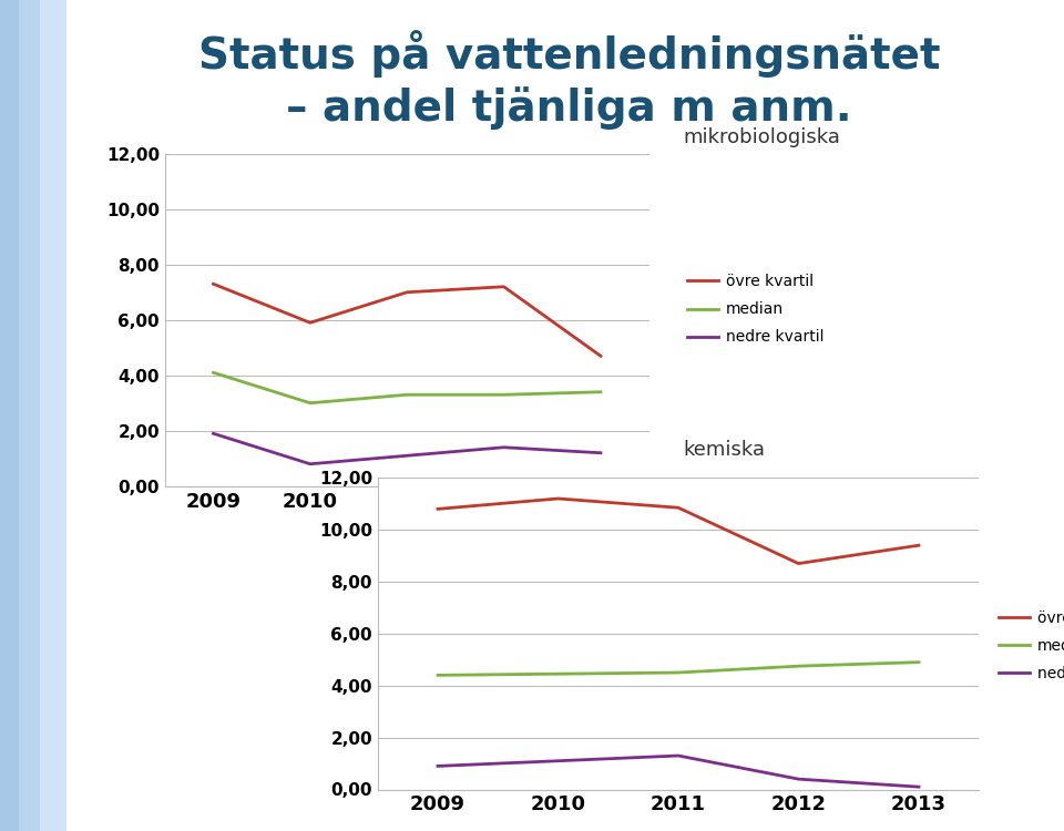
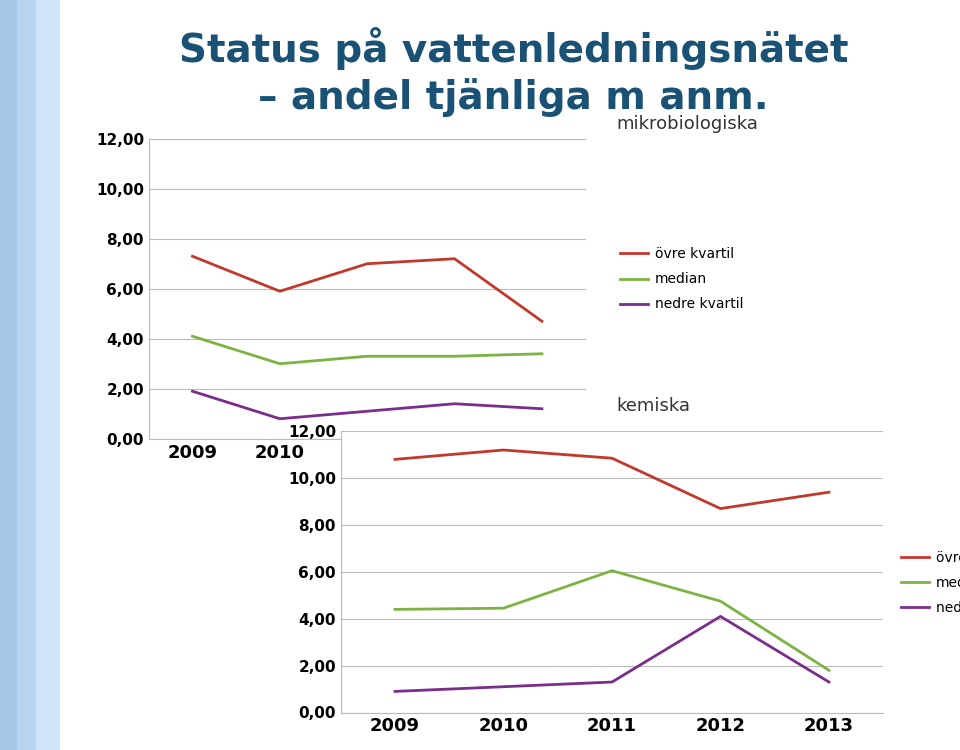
median/2011: 4,50 -> 6,05
nedre kvartil/2012: 0,4 -> 4,1
median/2013: 4,90 -> 1,80
nedre kvartil/2013: 0,1 -> 1,3
